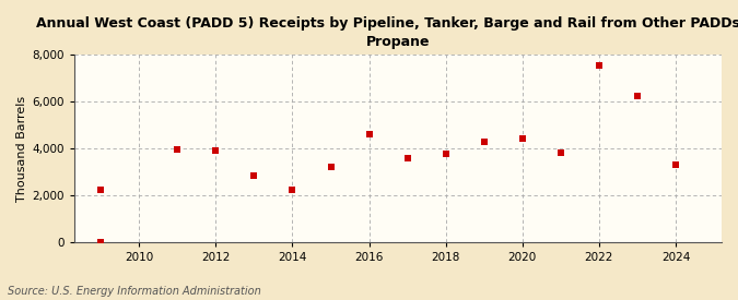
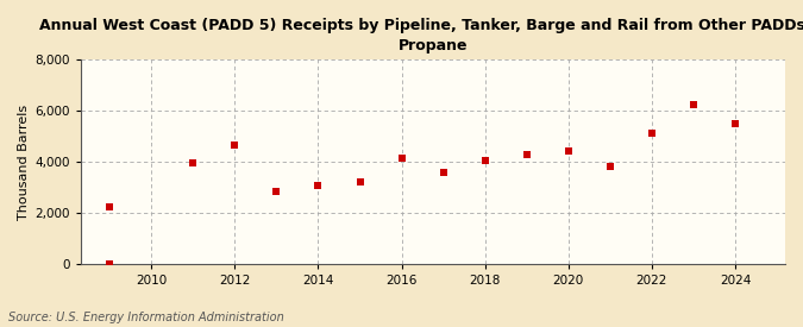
2012: 3,900 -> 4,660
2014: 2,250 -> 3,060
2016: 4,600 -> 4,120
2018: 3,750 -> 4,060
2022: 7,550 -> 5,100
2024: 3,300 -> 5,500
